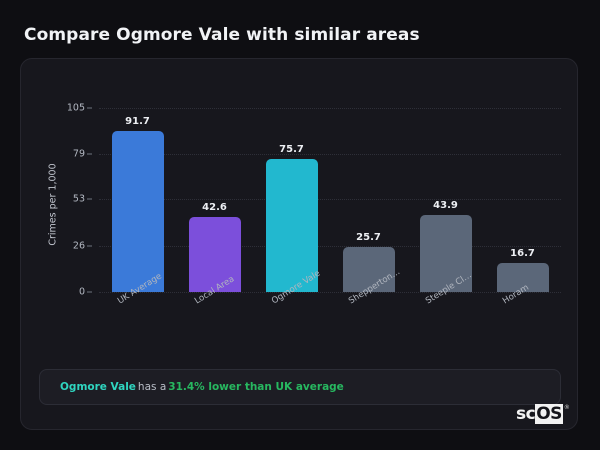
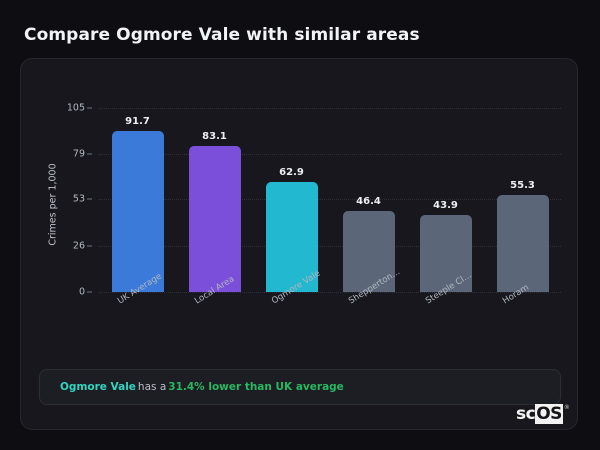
Local Area: 42.6 -> 83.1
Ogmore Vale: 75.7 -> 62.9
Shepperton…: 25.7 -> 46.4
Horam: 16.7 -> 55.3
